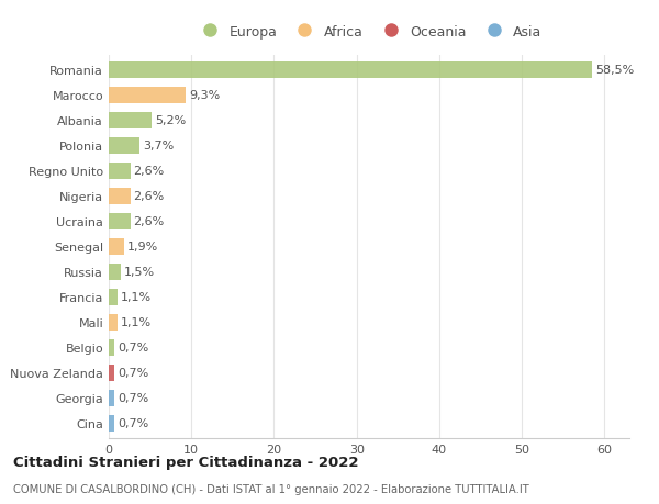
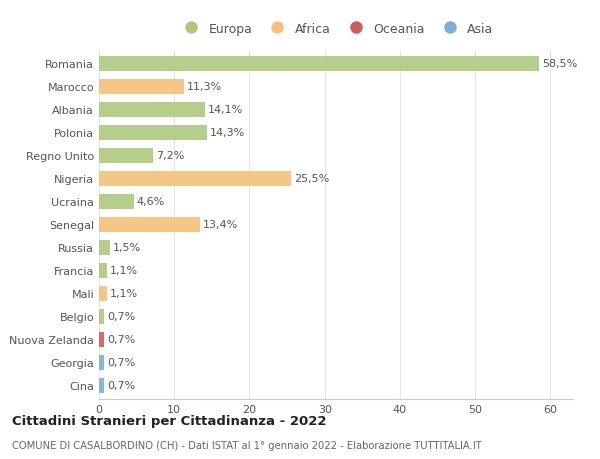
Marocco: 9,3% -> 11,3%
Albania: 5,2% -> 14,1%
Polonia: 3,7% -> 14,3%
Regno Unito: 2,6% -> 7,2%
Nigeria: 2,6% -> 25,5%
Ucraina: 2,6% -> 4,6%
Senegal: 1,9% -> 13,4%
